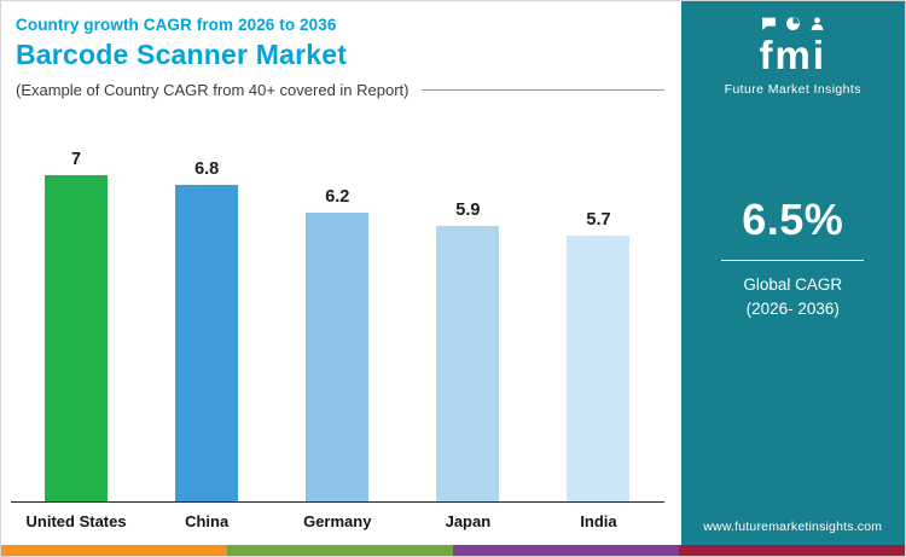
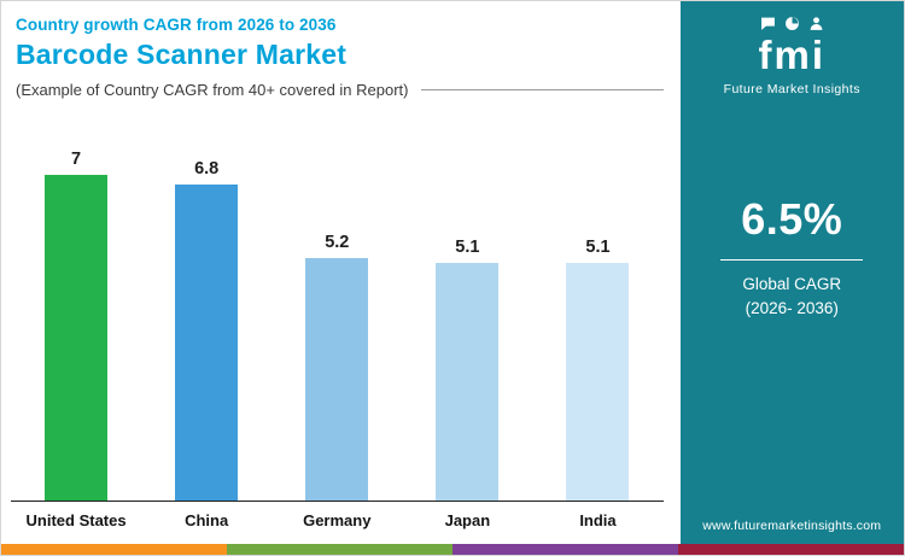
Germany: 6.2 -> 5.2
Japan: 5.9 -> 5.1
India: 5.7 -> 5.1
